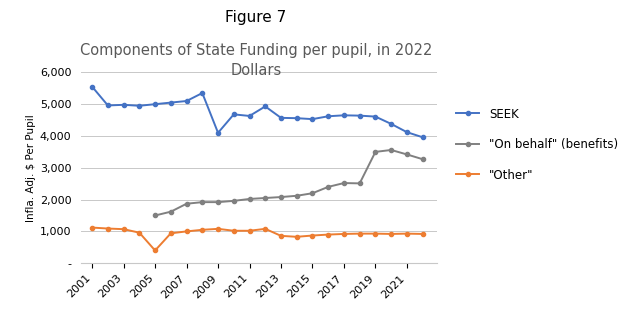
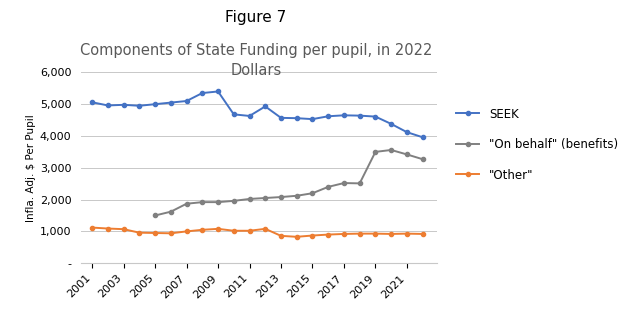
SEEK/2001: 5,550 -> 5,060
"Other"/2005: 400 -> 950
SEEK/2009: 4,100 -> 5,400
